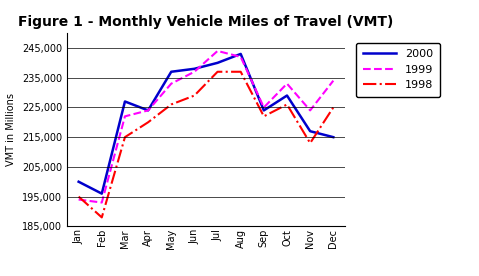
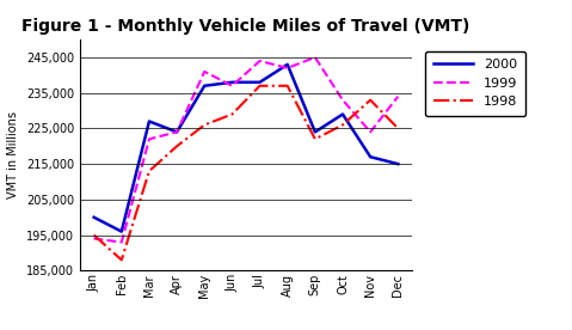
1998/Mar: 215,000 -> 213,000
1999/May: 233,000 -> 241,000
2000/Jul: 240,000 -> 238,000
1999/Sep: 225,000 -> 245,000
1998/Nov: 213,000 -> 233,000
